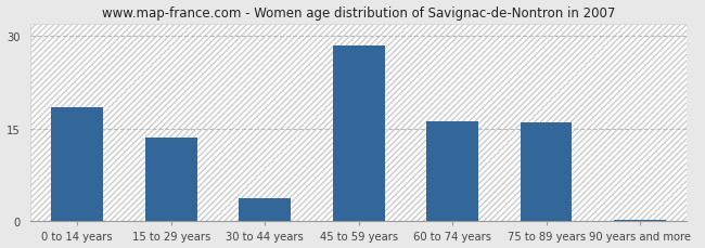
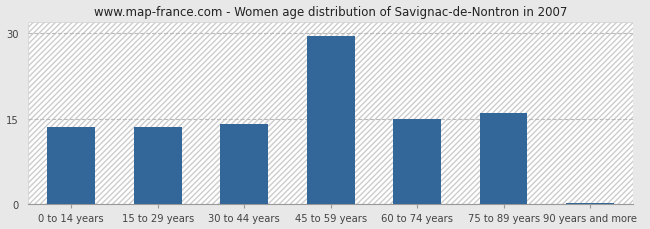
0 to 14 years: 18.4 -> 13.5
30 to 44 years: 3.8 -> 14.0
45 to 59 years: 28.4 -> 29.5
60 to 74 years: 16.2 -> 15.0
